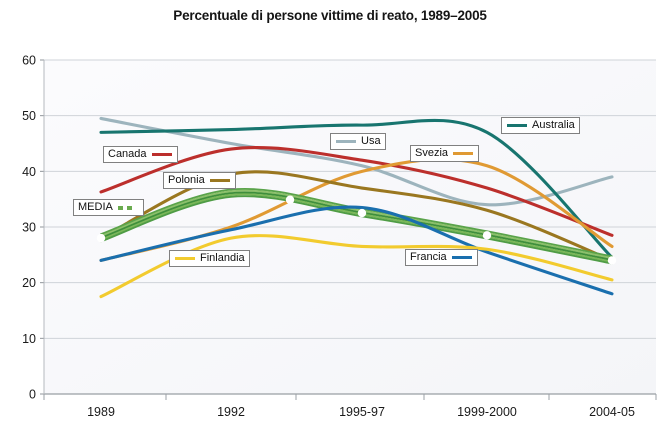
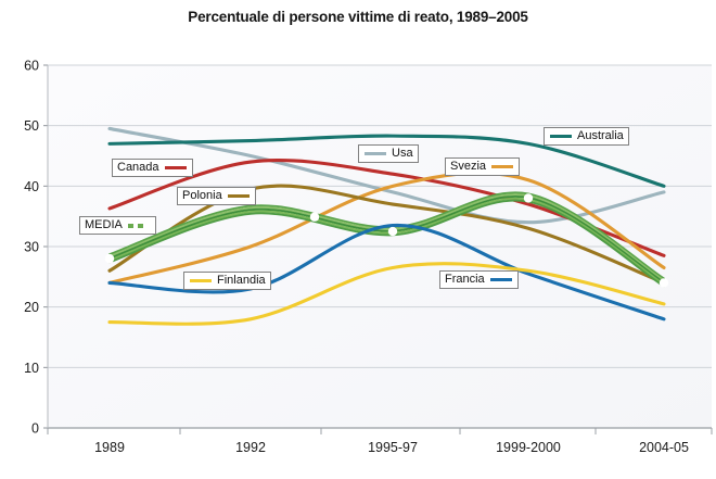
Polonia/1989: 28 -> 26
Francia/1992: 30 -> 23
Finlandia/1992: 28 -> 18
Usa/1995-97: 41 -> 39
MEDIA/1999-2000: 28 -> 38
Australia/2004-05: 24 -> 40
